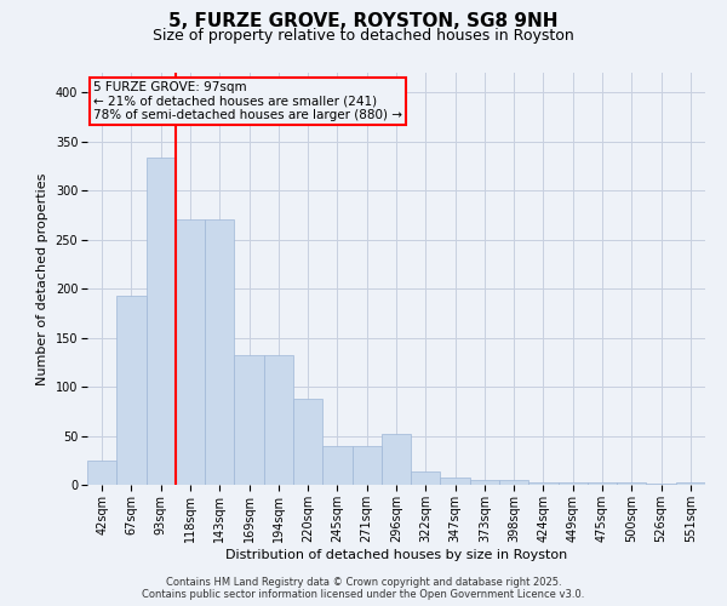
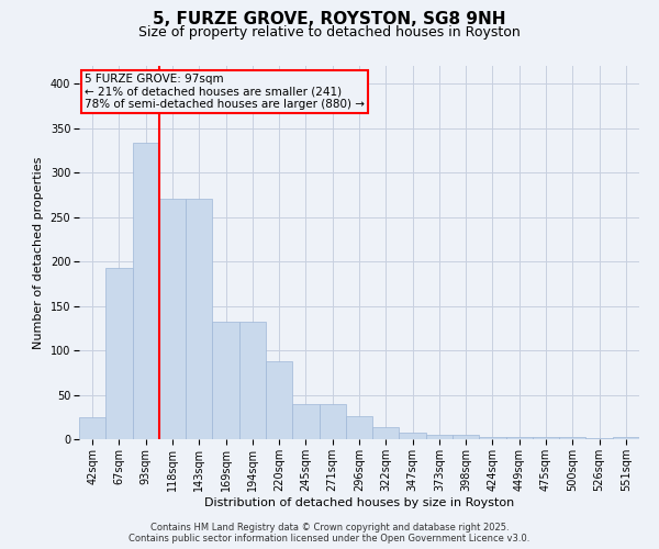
296sqm: 52 -> 26
